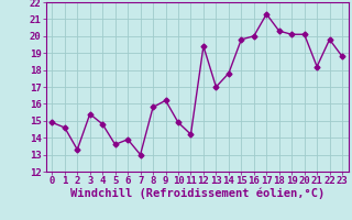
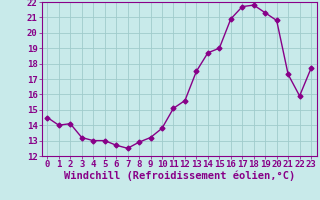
0: 14.9 -> 14.5
1: 14.6 -> 14.0
2: 13.3 -> 14.1
3: 15.4 -> 13.2
4: 14.8 -> 13.0
5: 13.6 -> 13.0
6: 13.9 -> 12.7
7: 13.0 -> 12.5
8: 15.8 -> 12.9
9: 16.2 -> 13.2
10: 14.9 -> 13.8
11: 14.2 -> 15.1
12: 19.4 -> 15.6
13: 17.0 -> 17.5
14: 17.8 -> 18.7
15: 19.8 -> 19.0
16: 20.0 -> 20.9
17: 21.3 -> 21.7
18: 20.3 -> 21.8
19: 20.1 -> 21.3
20: 20.1 -> 20.8
21: 18.2 -> 17.3
22: 19.8 -> 15.9
23: 18.8 -> 17.7
